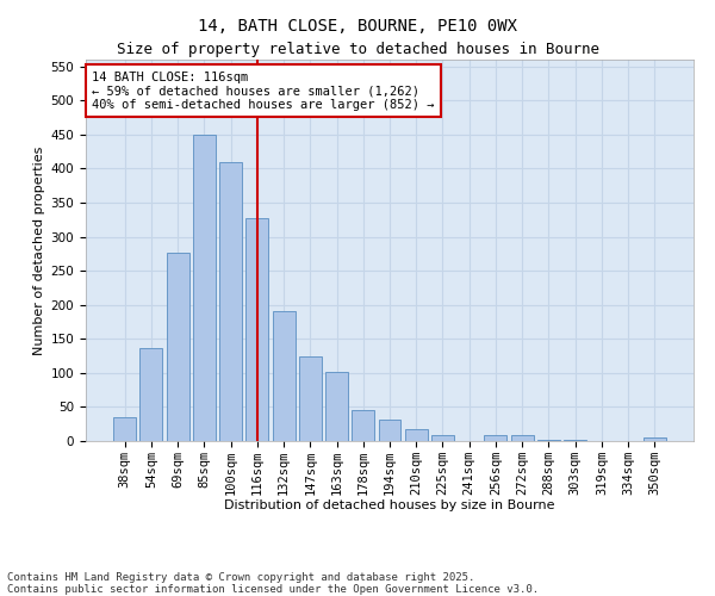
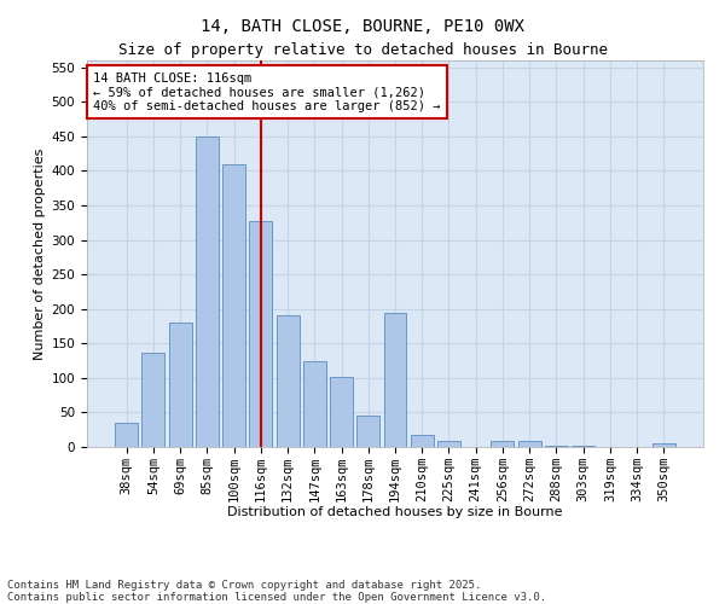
69sqm: 277 -> 180
194sqm: 31 -> 194
